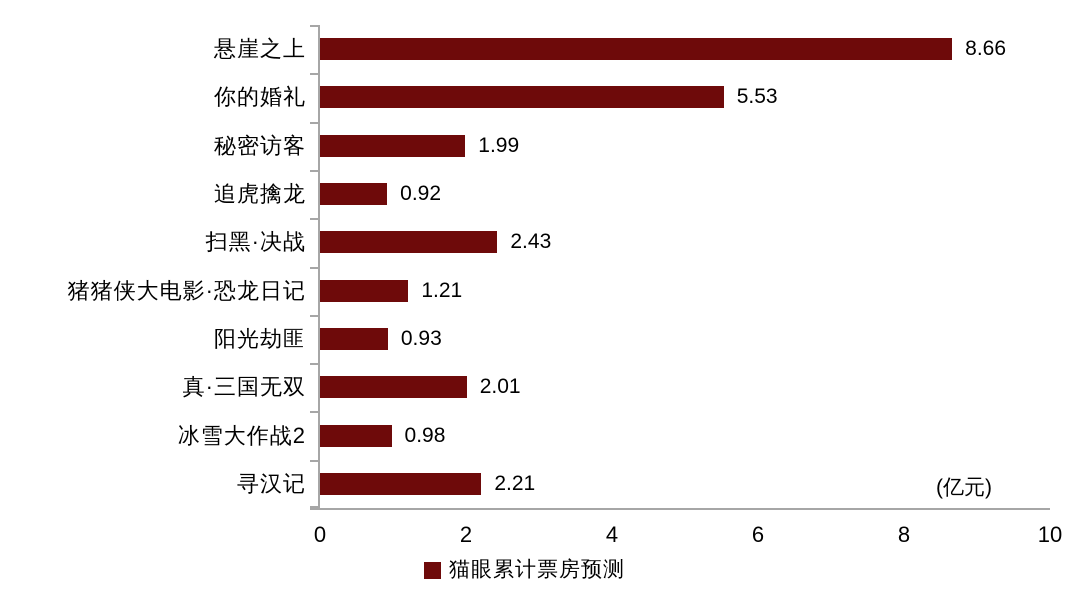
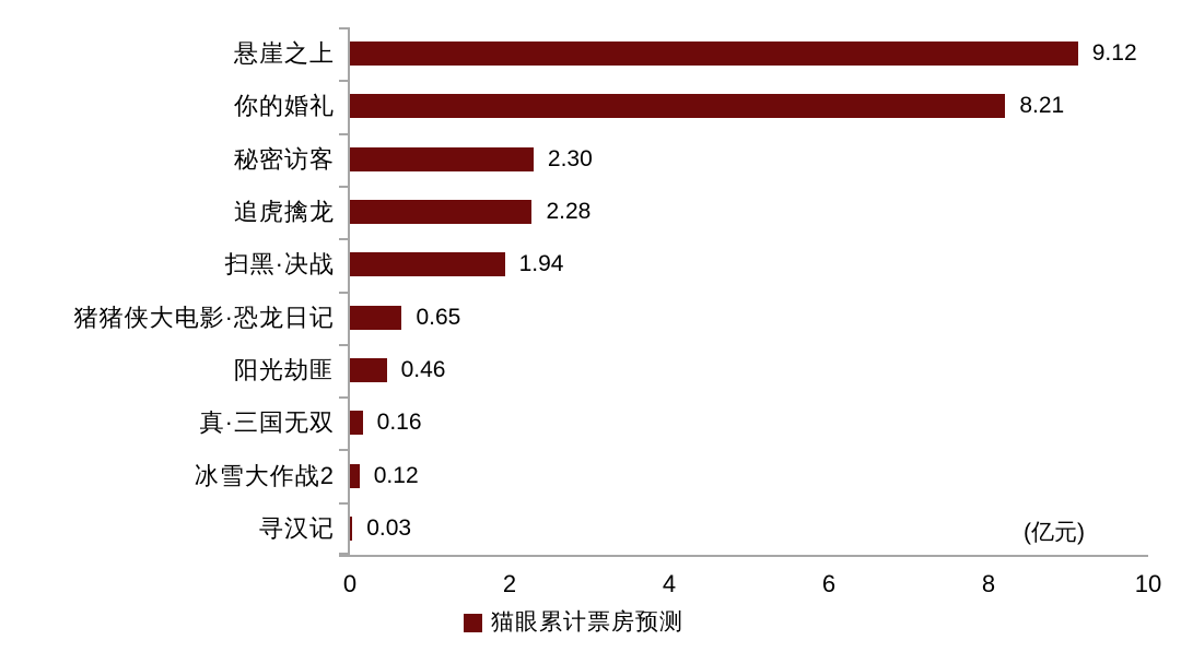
悬崖之上: 8.66 -> 9.12
你的婚礼: 5.53 -> 8.21
秘密访客: 1.99 -> 2.30
追虎擒龙: 0.92 -> 2.28
扫黑·决战: 2.43 -> 1.94
猪猪侠大电影·恐龙日记: 1.21 -> 0.65
阳光劫匪: 0.93 -> 0.46
真·三国无双: 2.01 -> 0.16
冰雪大作战2: 0.98 -> 0.12
寻汉记: 2.21 -> 0.03
